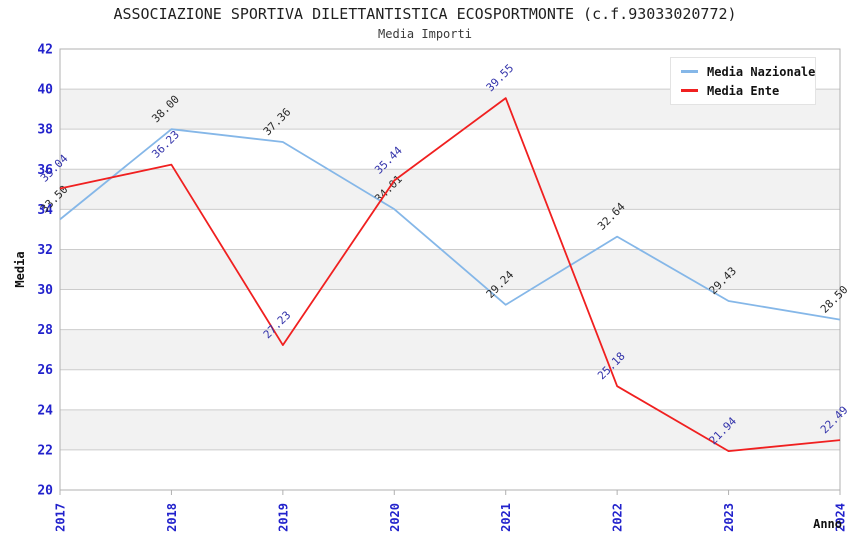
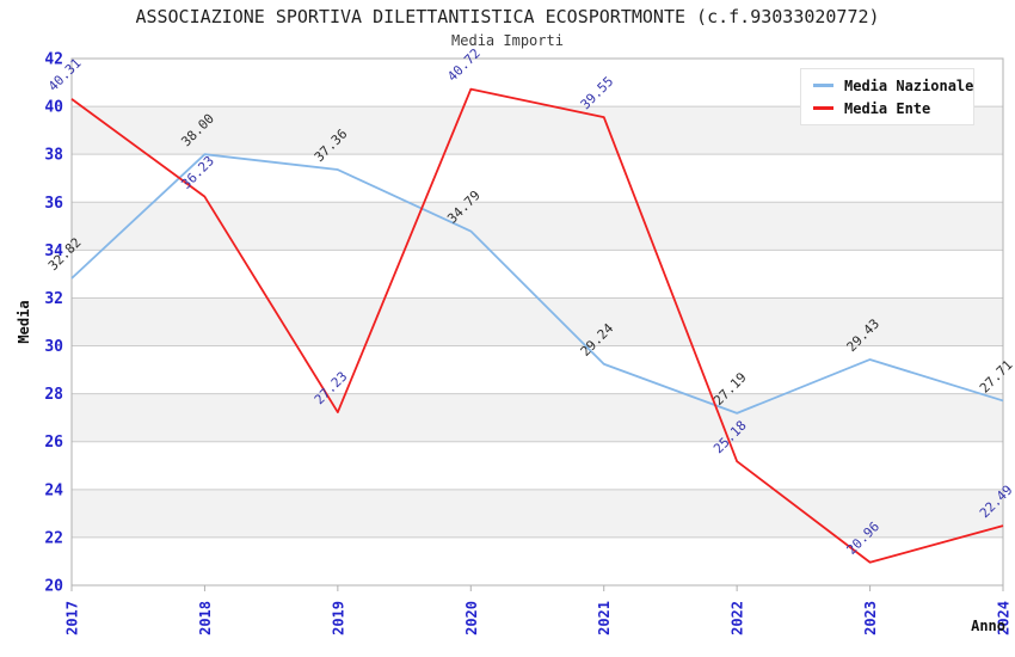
Media Nazionale/2017: 33.50 -> 32.82
Media Ente/2017: 35.04 -> 40.31
Media Nazionale/2020: 34.01 -> 34.79
Media Ente/2020: 35.44 -> 40.72
Media Nazionale/2022: 32.64 -> 27.19
Media Ente/2023: 21.94 -> 20.96
Media Nazionale/2024: 28.50 -> 27.71
